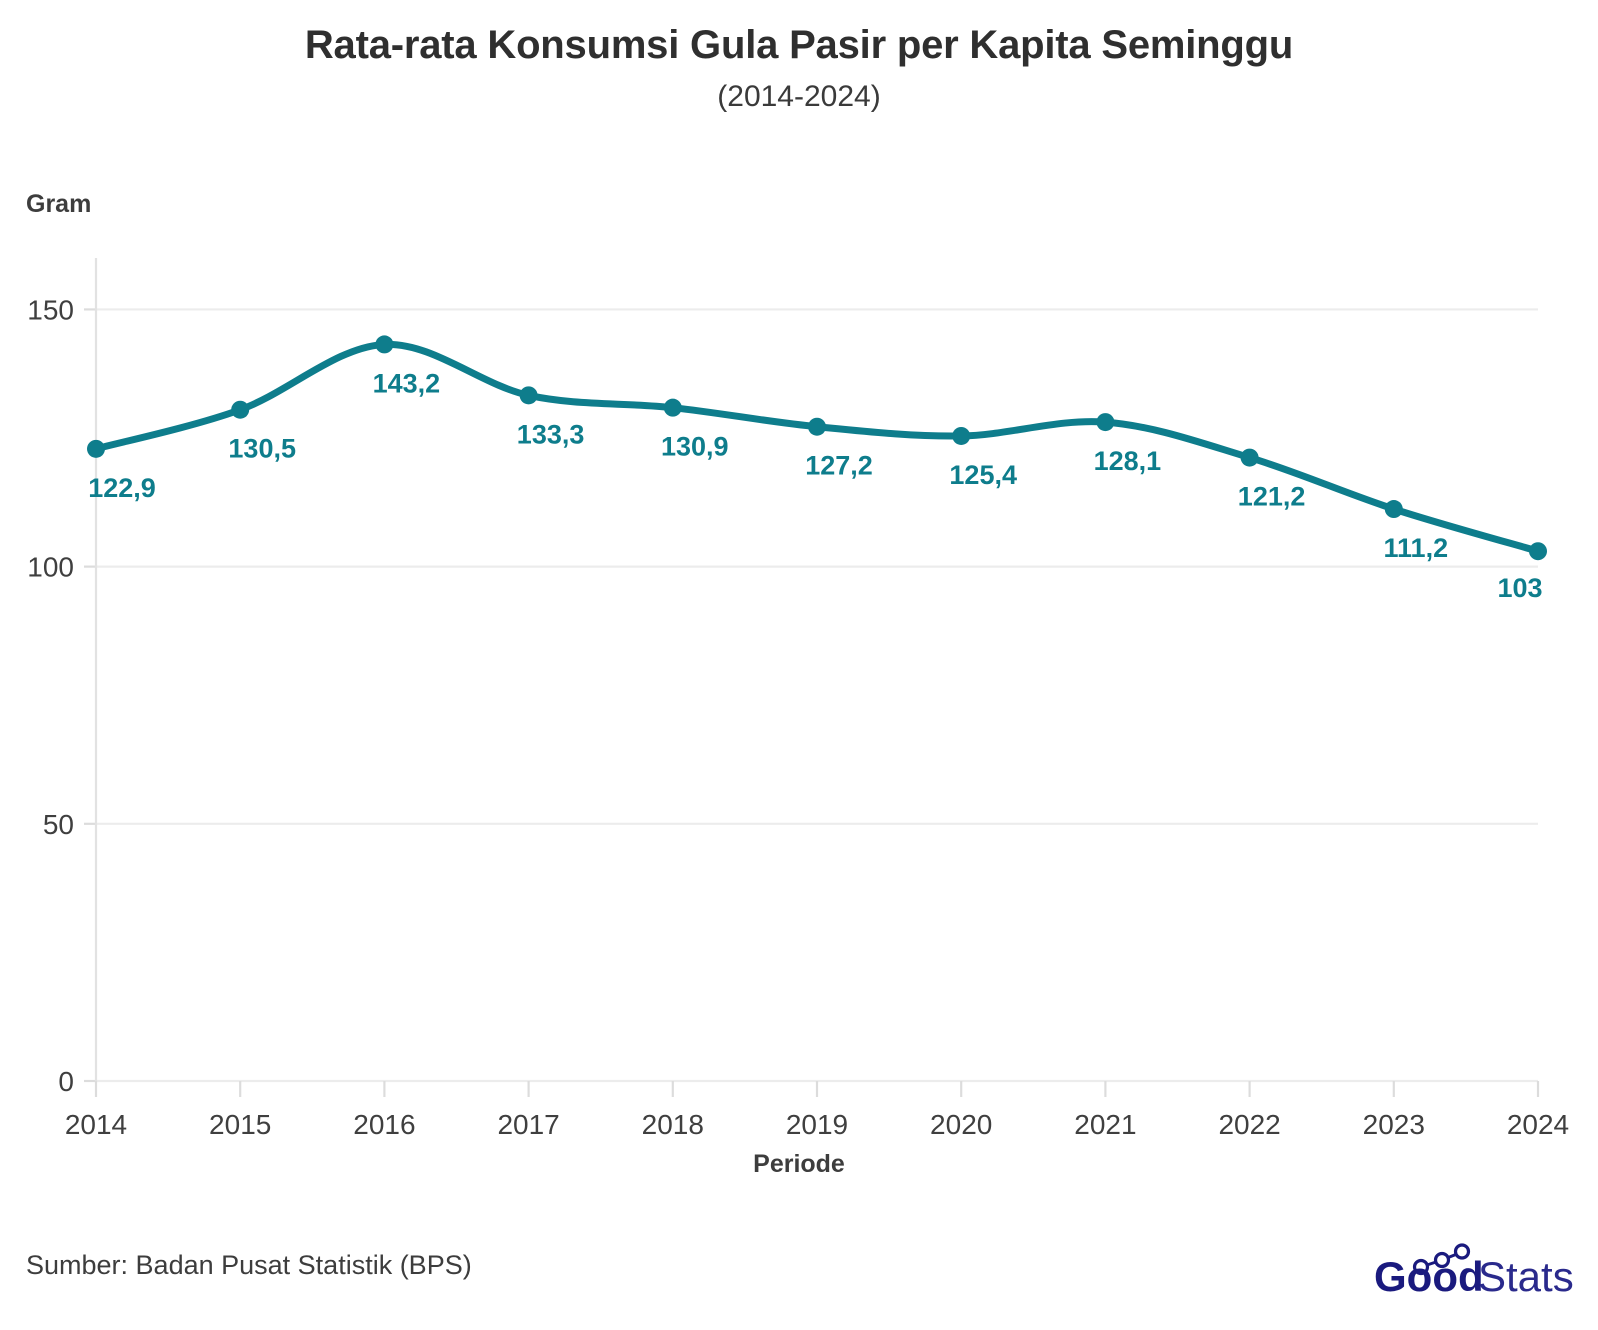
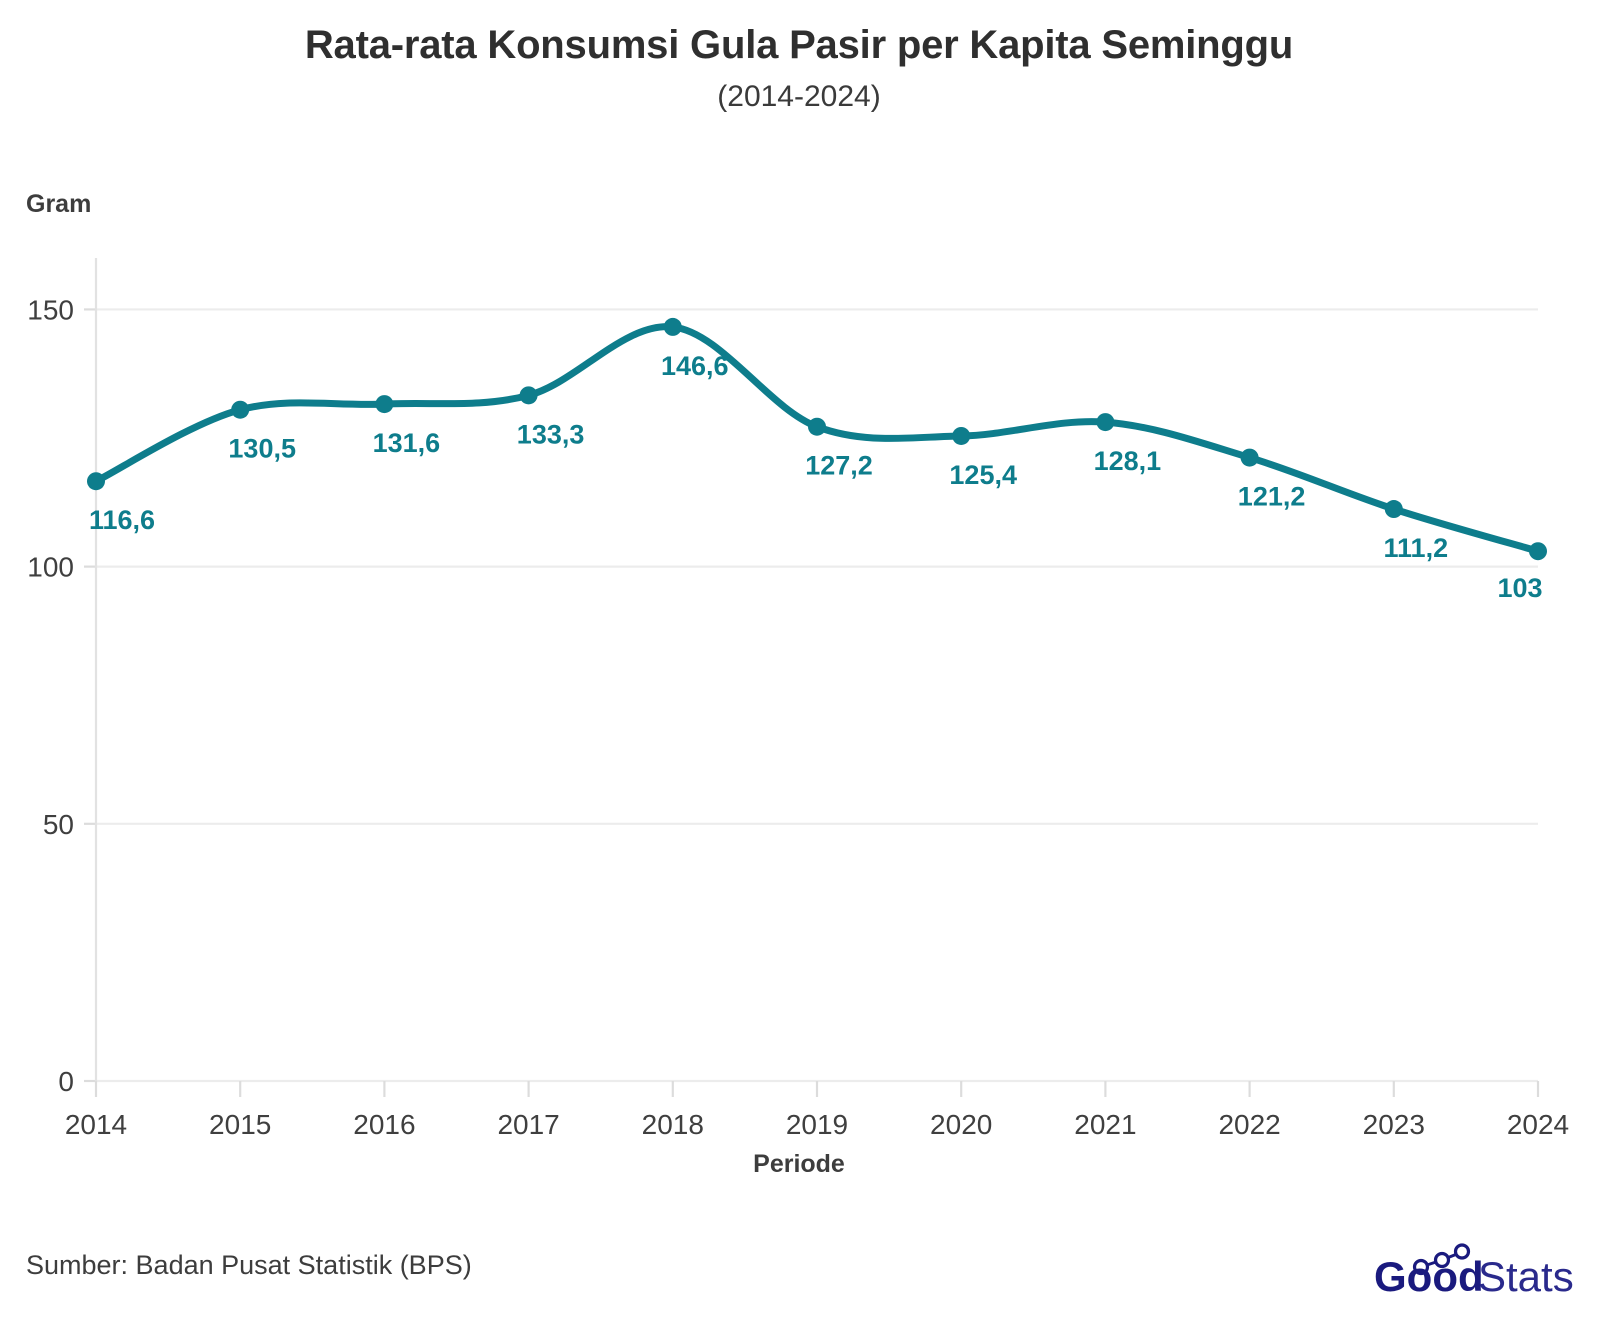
2014: 122,9 -> 116,6
2016: 143,2 -> 131,6
2018: 130,9 -> 146,6
